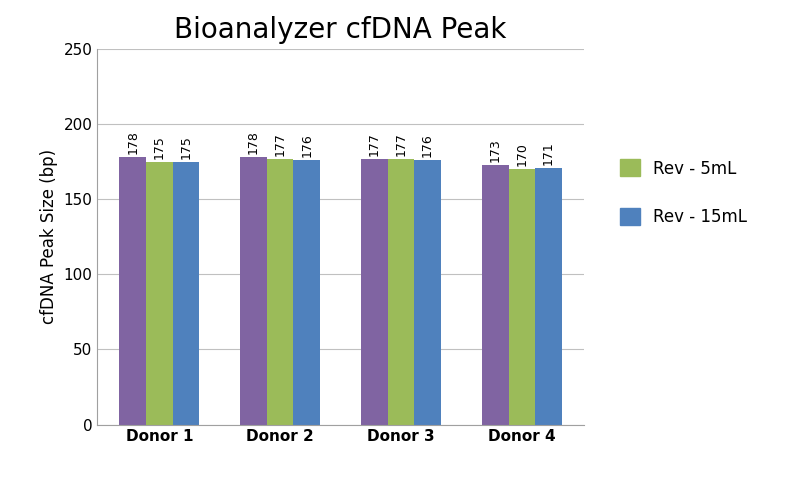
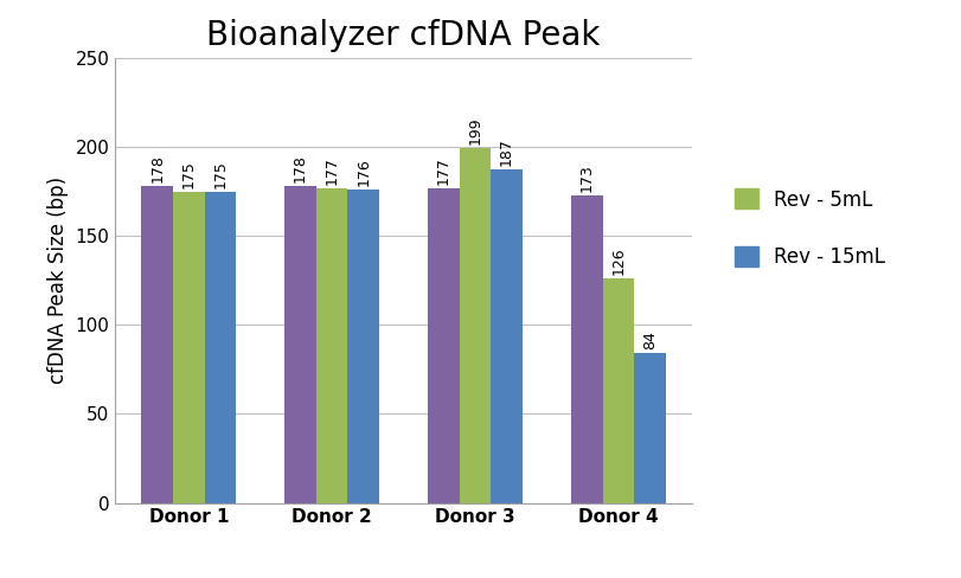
Rev - 5mL/Donor 3: 177 -> 199
Rev - 15mL/Donor 3: 176 -> 187
Rev - 5mL/Donor 4: 170 -> 126
Rev - 15mL/Donor 4: 171 -> 84
